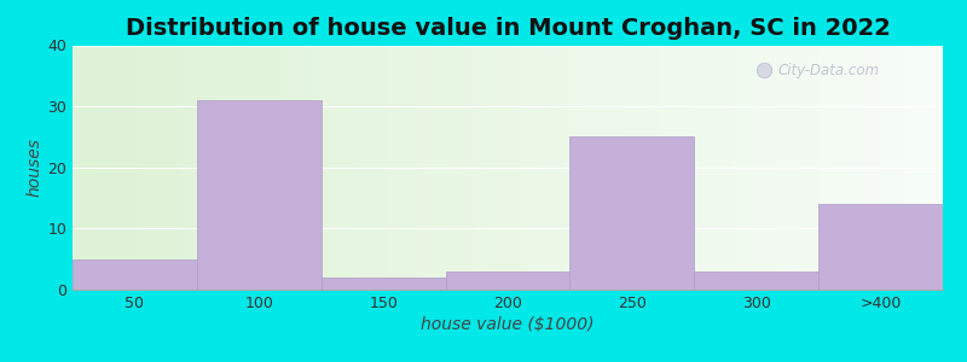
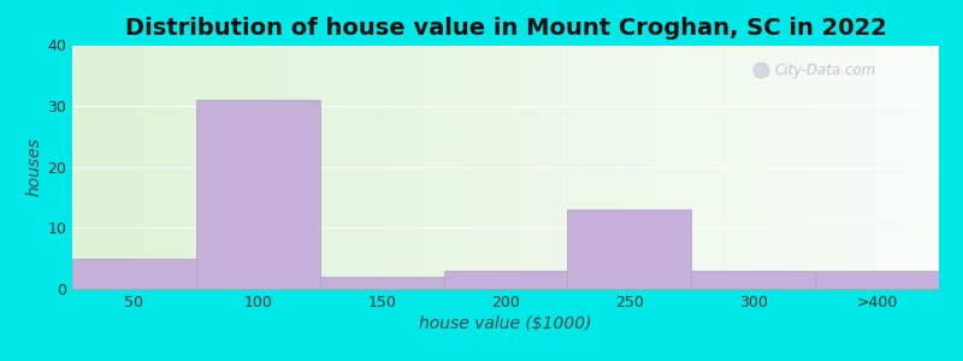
250: 25 -> 13
>400: 14 -> 3
